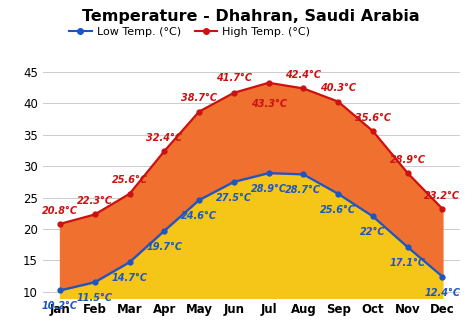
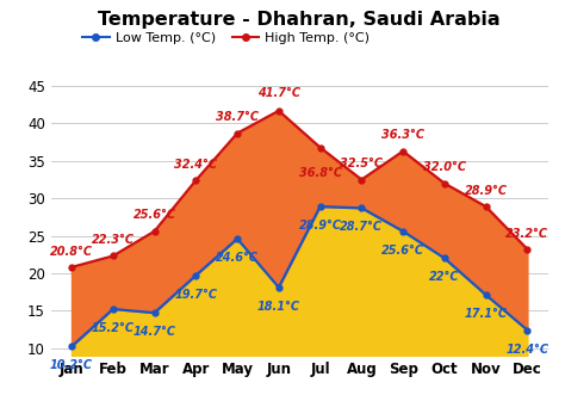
Low Temp. (°C)/Feb: 11.5°C -> 15.2°C
Low Temp. (°C)/Jun: 27.5°C -> 18.1°C
High Temp. (°C)/Jul: 43.3°C -> 36.8°C
High Temp. (°C)/Aug: 42.4°C -> 32.5°C
High Temp. (°C)/Sep: 40.3°C -> 36.3°C
High Temp. (°C)/Oct: 35.6°C -> 32.0°C
